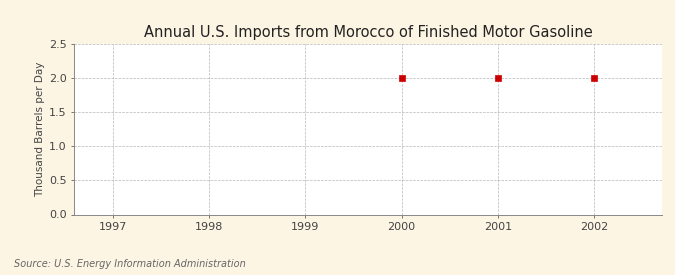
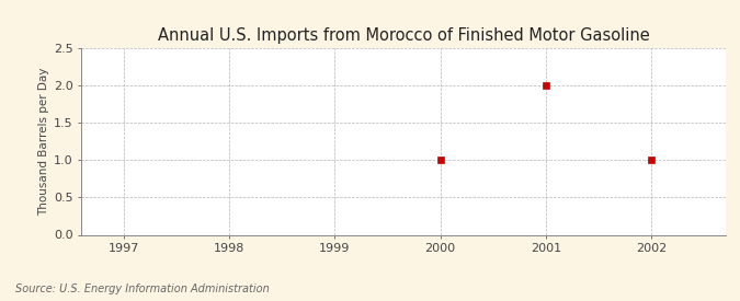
2000: 2 -> 1
2002: 2 -> 1
